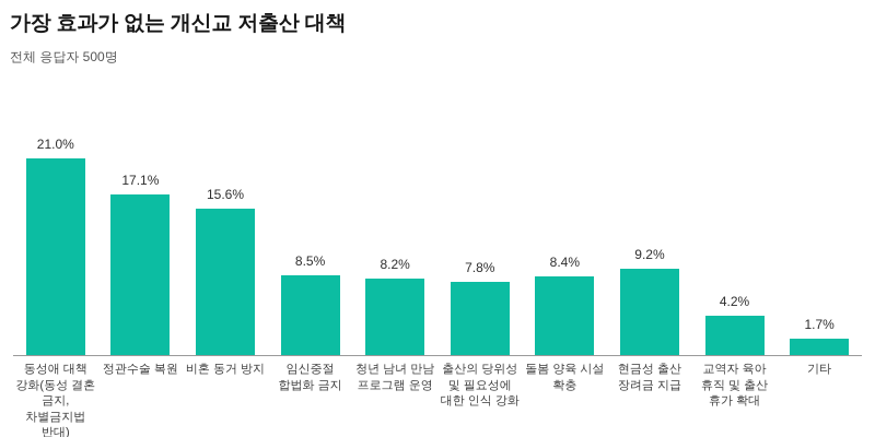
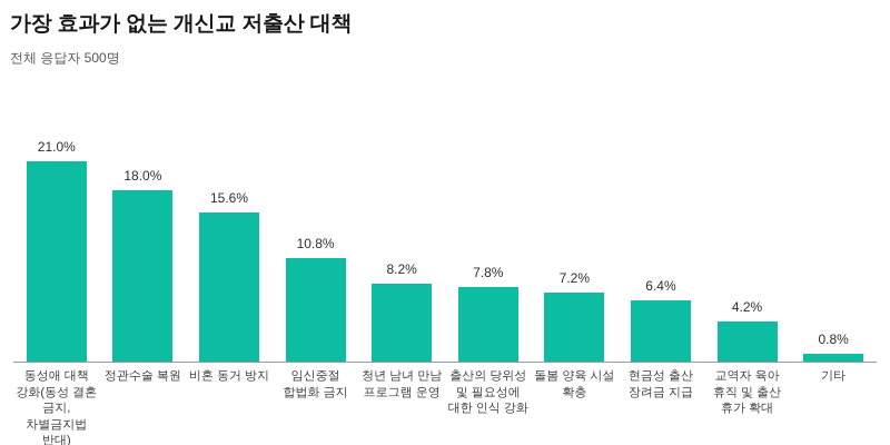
정관수술 복원: 17.1% -> 18.0%
임신중절 합법화 금지: 8.5% -> 10.8%
돌봄 양육 시설 확충: 8.4% -> 7.2%
현금성 출산 장려금 지급: 9.2% -> 6.4%
기타: 1.7% -> 0.8%
